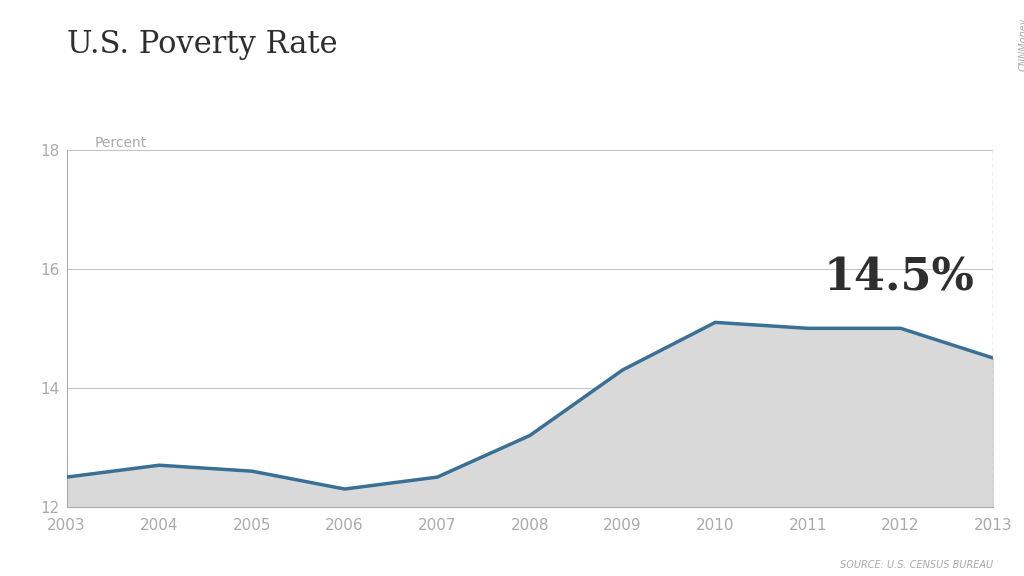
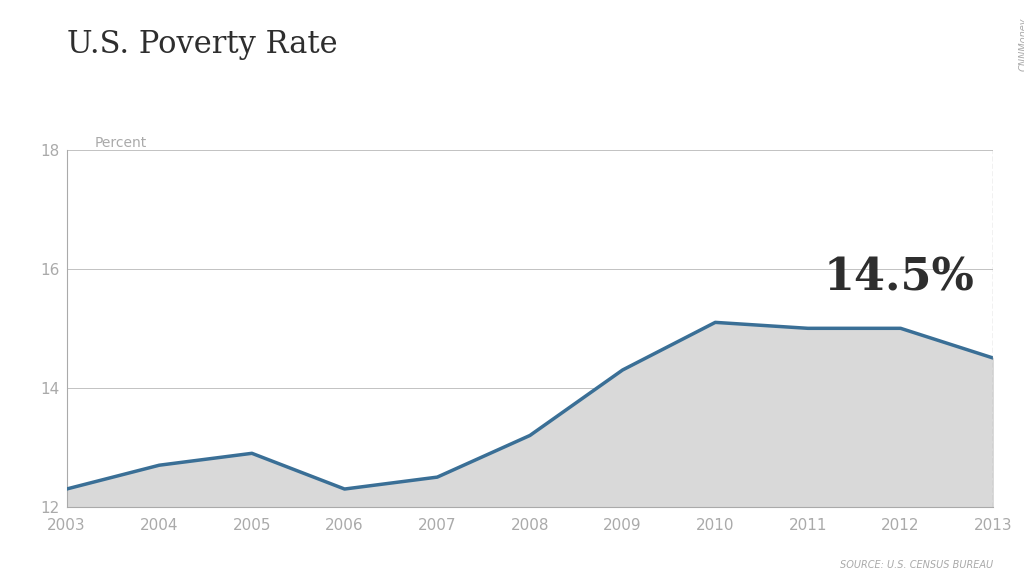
2003: 12.5 -> 12.3
2005: 12.6 -> 12.9
